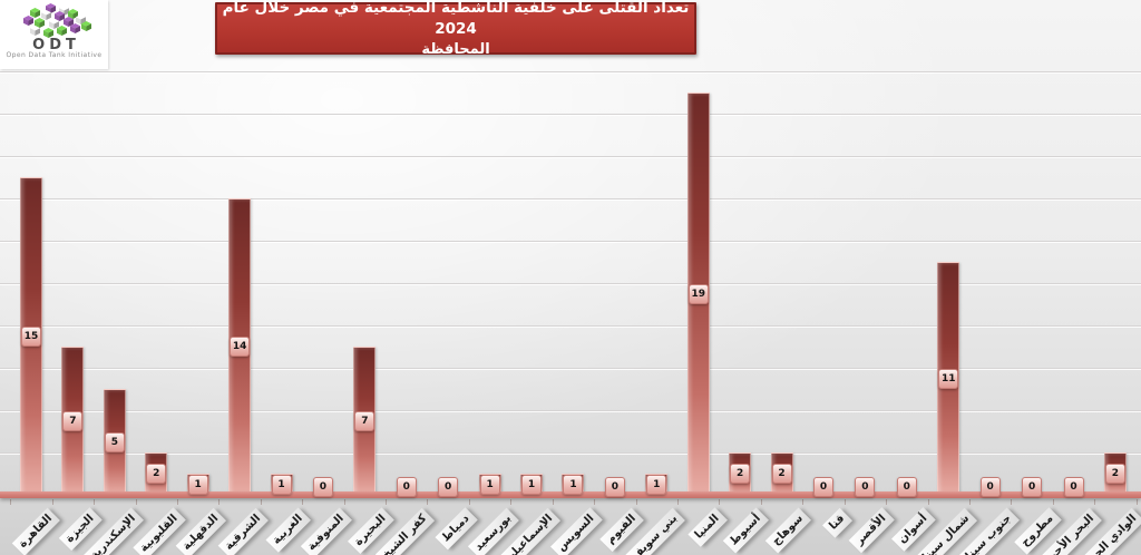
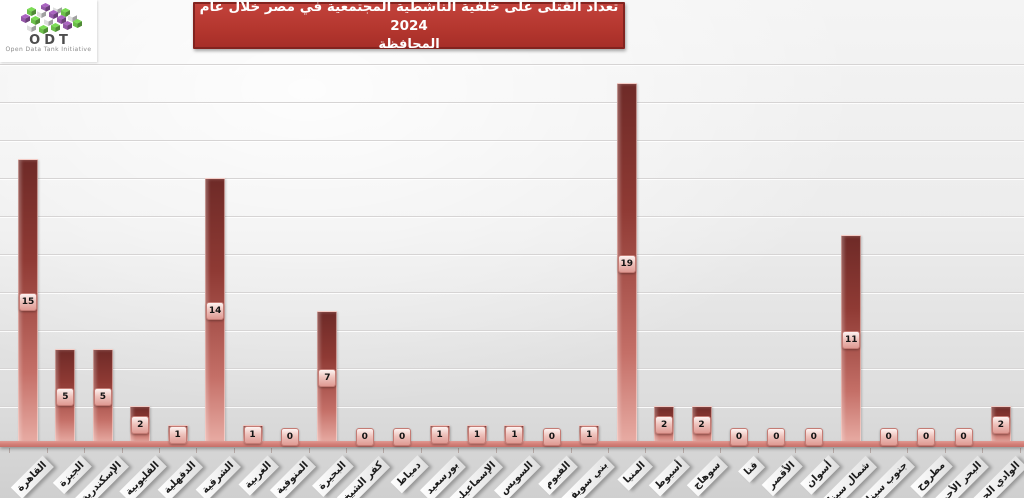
الجيزة: 7 -> 5
